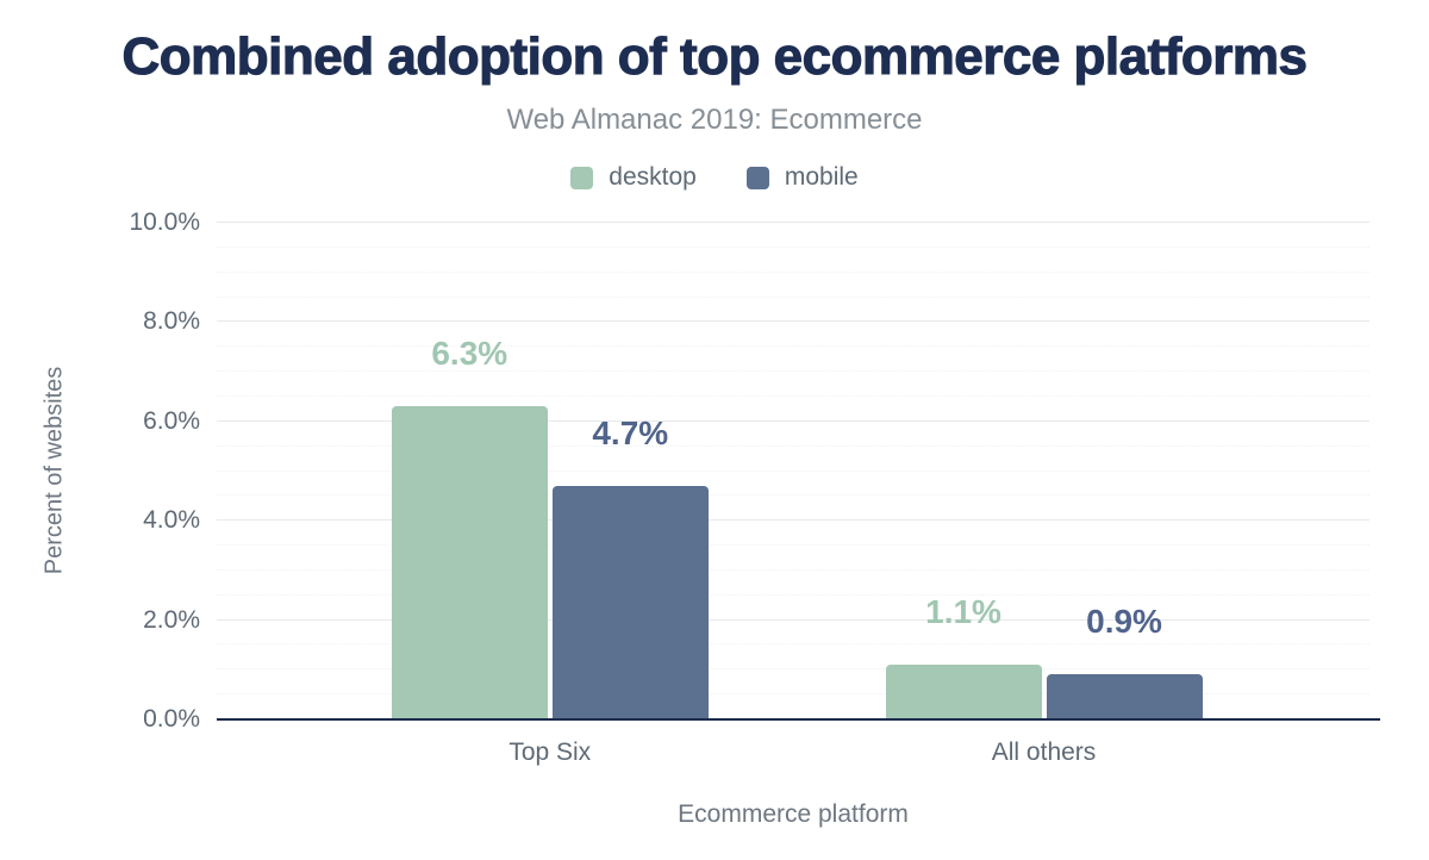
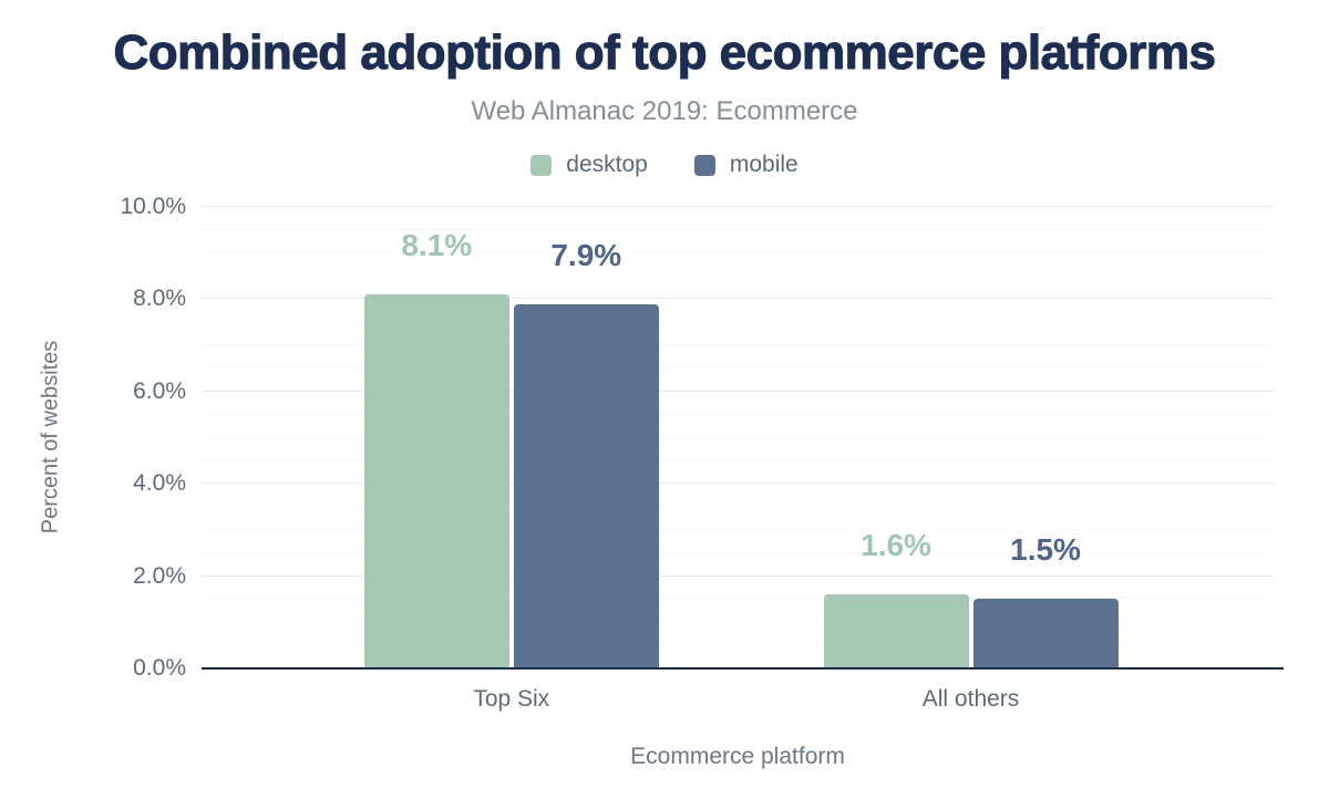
desktop/Top Six: 6.3% -> 8.1%
mobile/Top Six: 4.7% -> 7.9%
desktop/All others: 1.1% -> 1.6%
mobile/All others: 0.9% -> 1.5%
